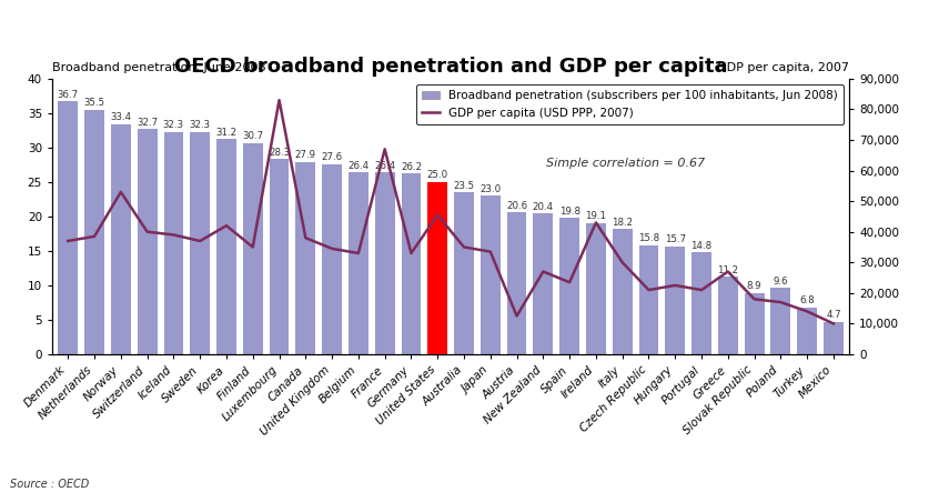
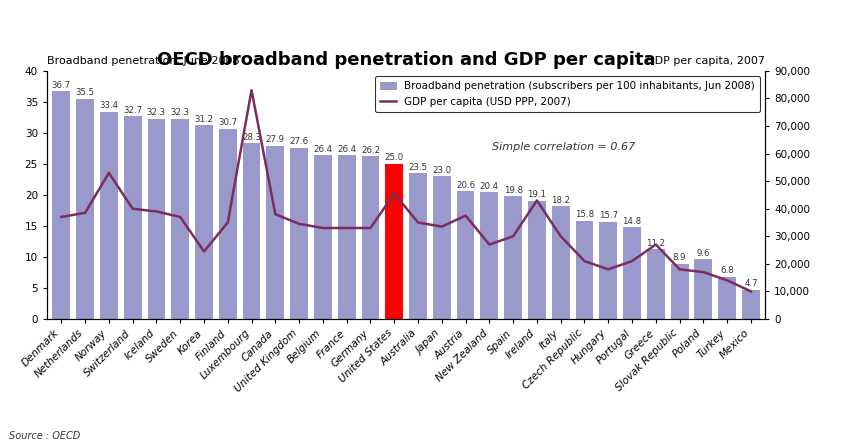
GDP per capita (USD PPP, 2007)/Korea: 42,000 -> 24,500
GDP per capita (USD PPP, 2007)/France: 67,000 -> 33,000
GDP per capita (USD PPP, 2007)/Austria: 12,500 -> 37,500
GDP per capita (USD PPP, 2007)/Spain: 23,500 -> 30,000
GDP per capita (USD PPP, 2007)/Hungary: 22,500 -> 18,000
